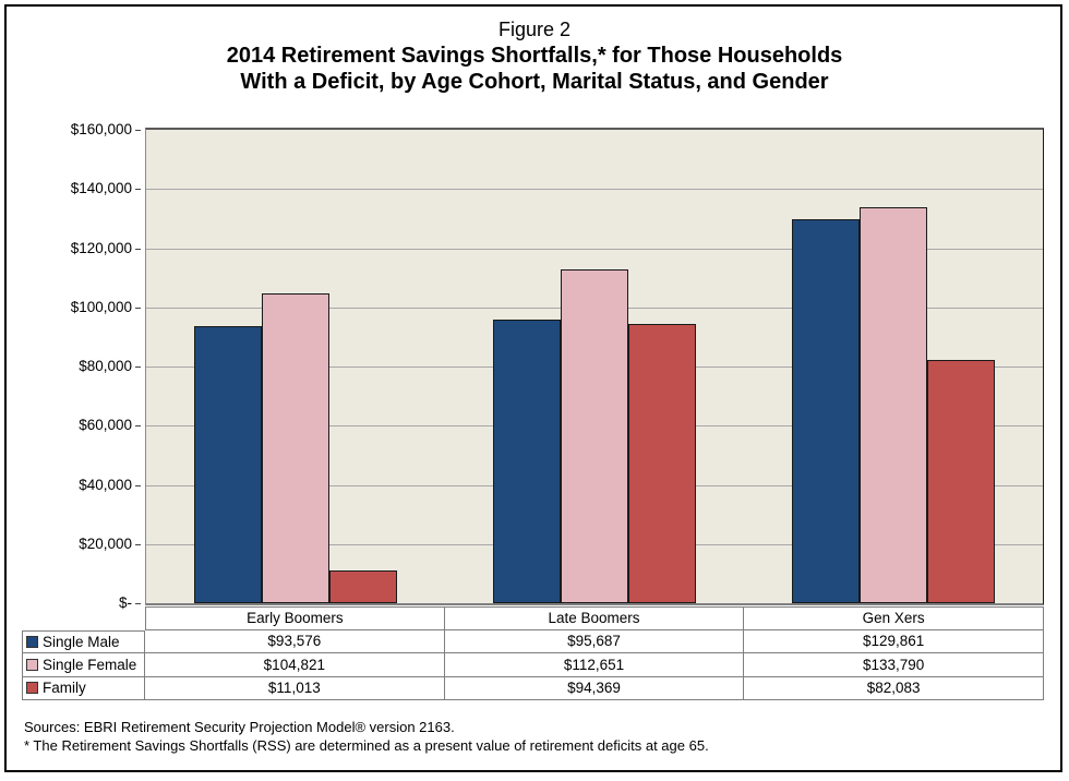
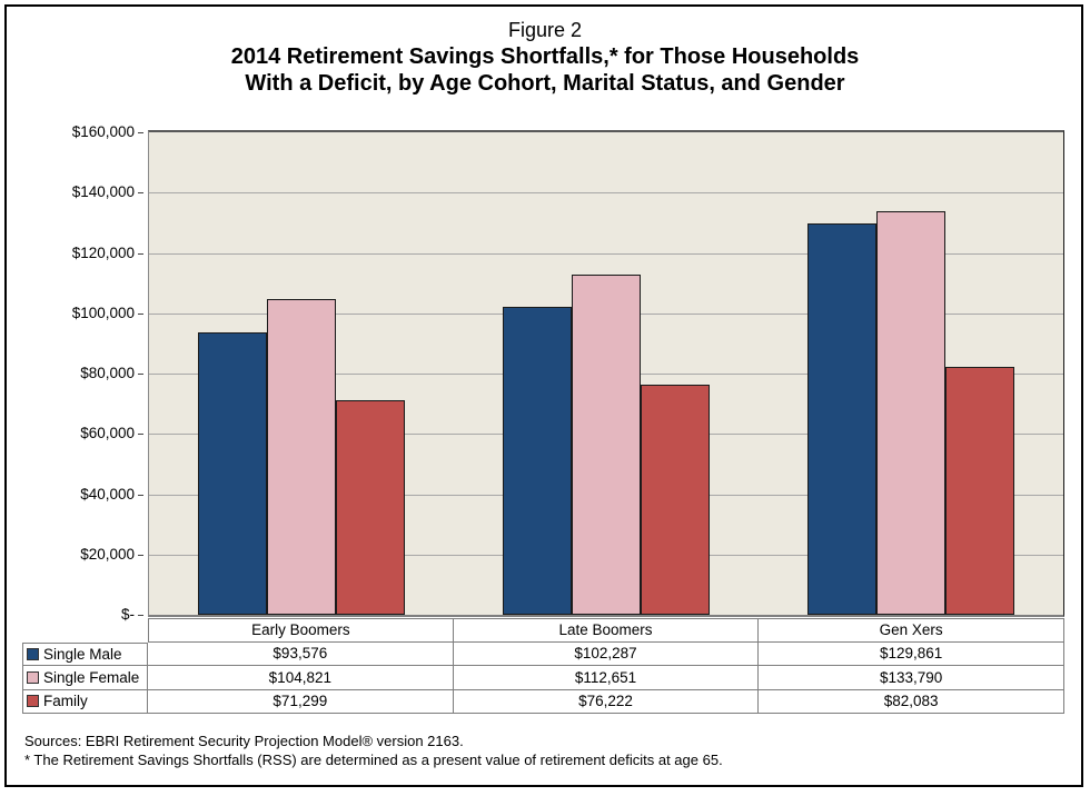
Family/Early Boomers: $11,013 -> $71,299
Single Male/Late Boomers: $95,687 -> $102,287
Family/Late Boomers: $94,369 -> $76,222
